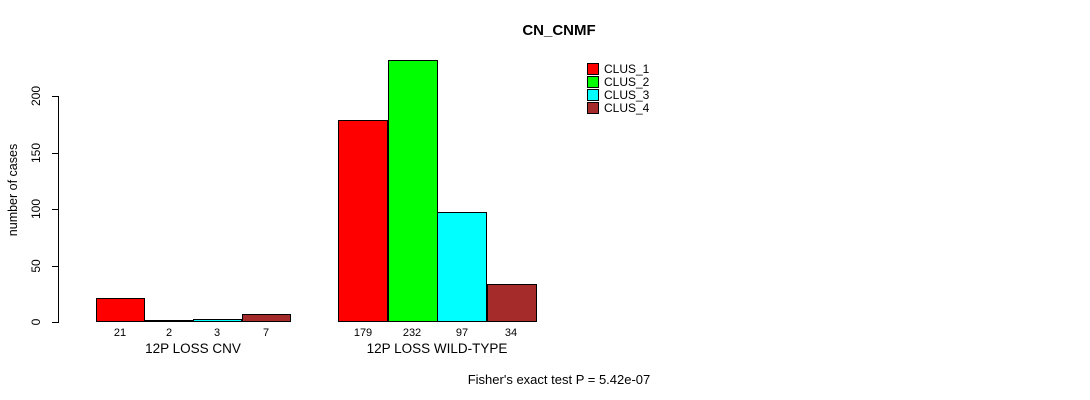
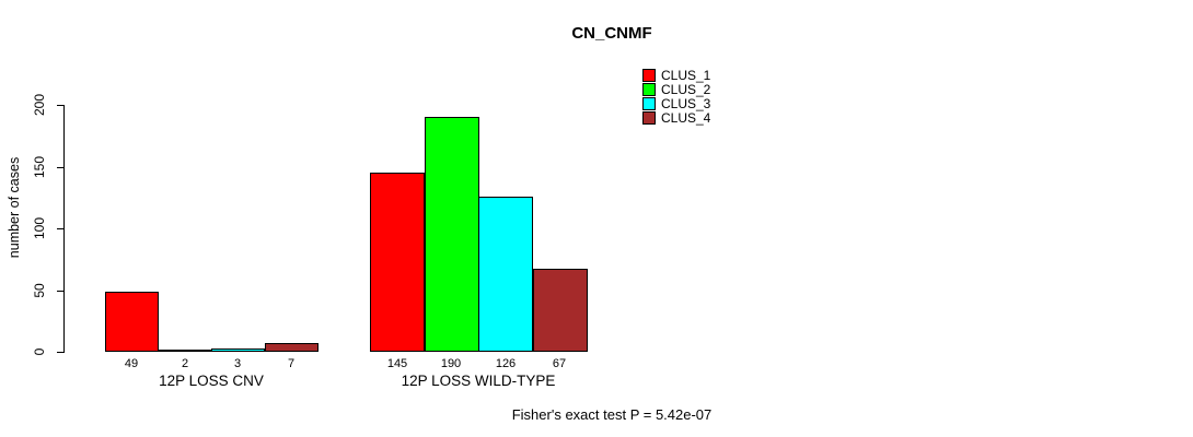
CLUS_1/12P LOSS CNV: 21 -> 49
CLUS_1/12P LOSS WILD-TYPE: 179 -> 145
CLUS_2/12P LOSS WILD-TYPE: 232 -> 190
CLUS_3/12P LOSS WILD-TYPE: 97 -> 126
CLUS_4/12P LOSS WILD-TYPE: 34 -> 67
